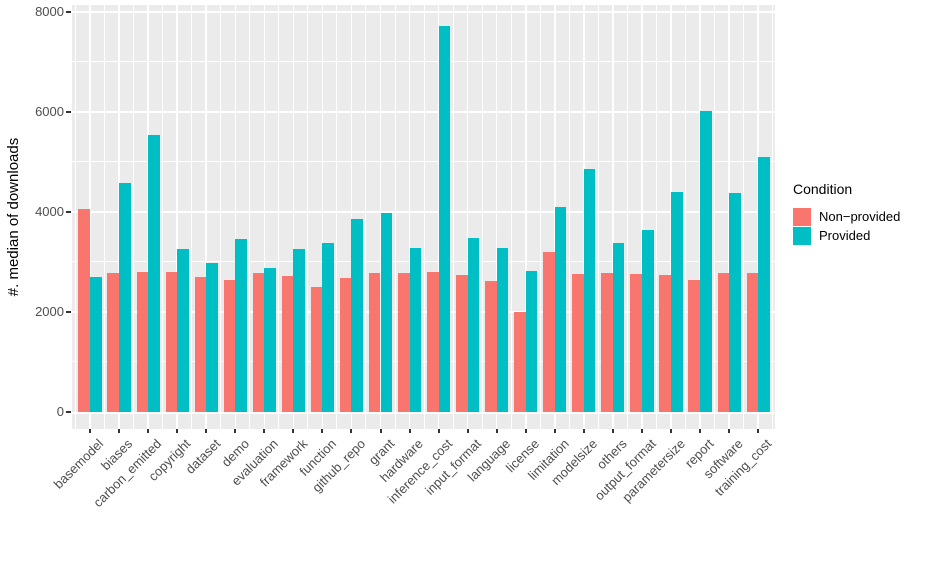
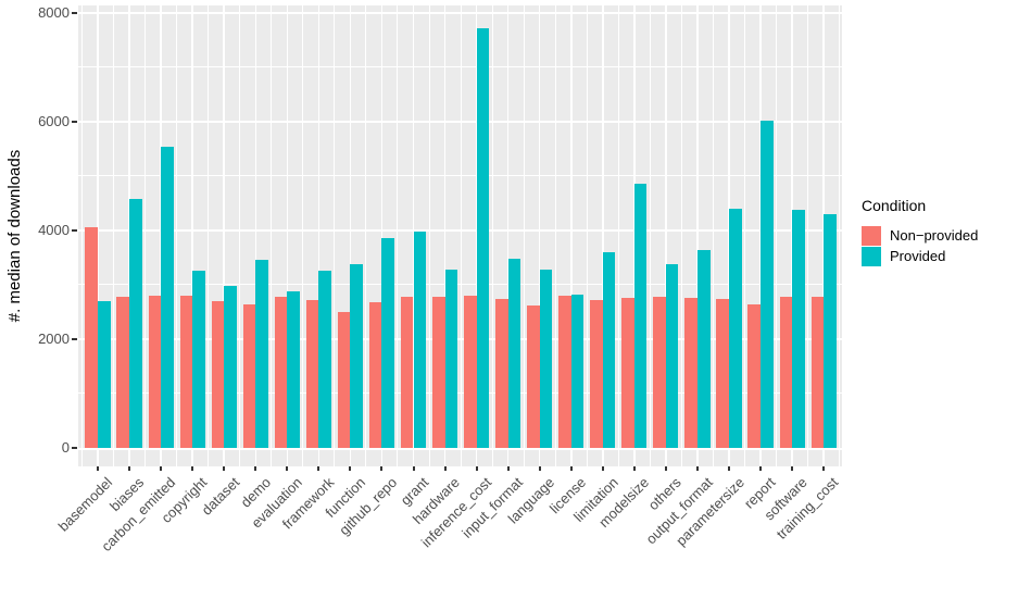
Non−provided/license: 2000 -> 2800
Non−provided/limitation: 3200 -> 2700
Provided/limitation: 4100 -> 3600
Provided/training_cost: 5100 -> 4300
